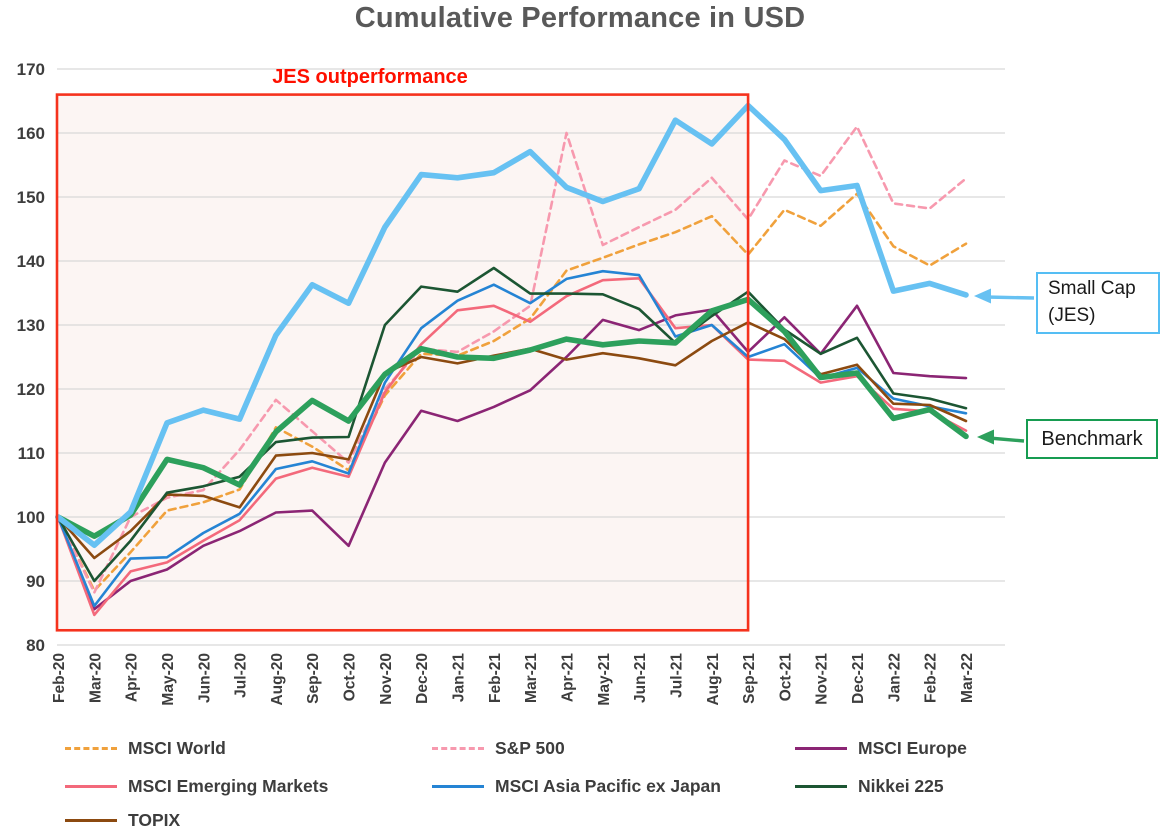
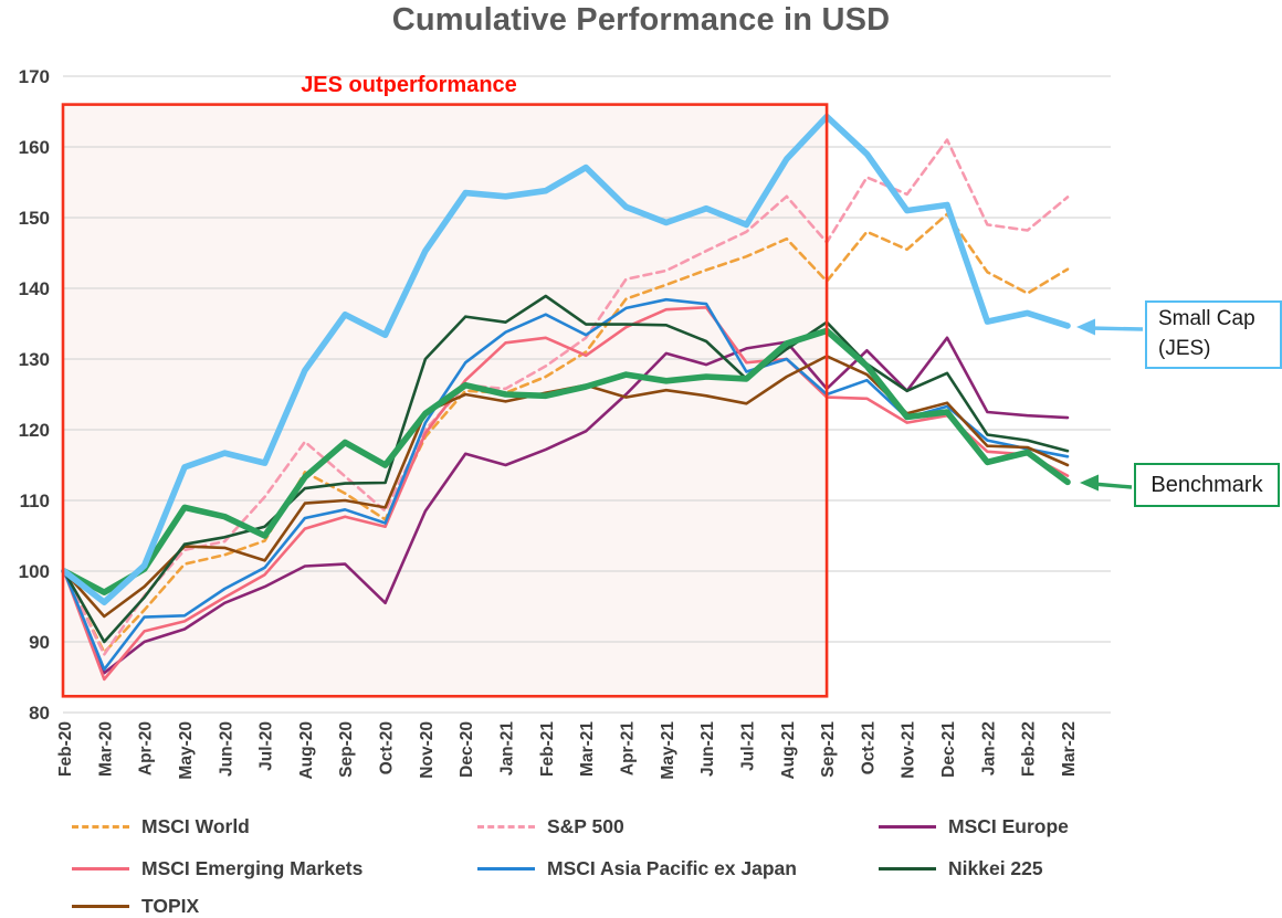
S&P 500/Apr-20: 100 -> 96
S&P 500/Apr-21: 160 -> 141
Small Cap (JES)/Jul-21: 162 -> 149
